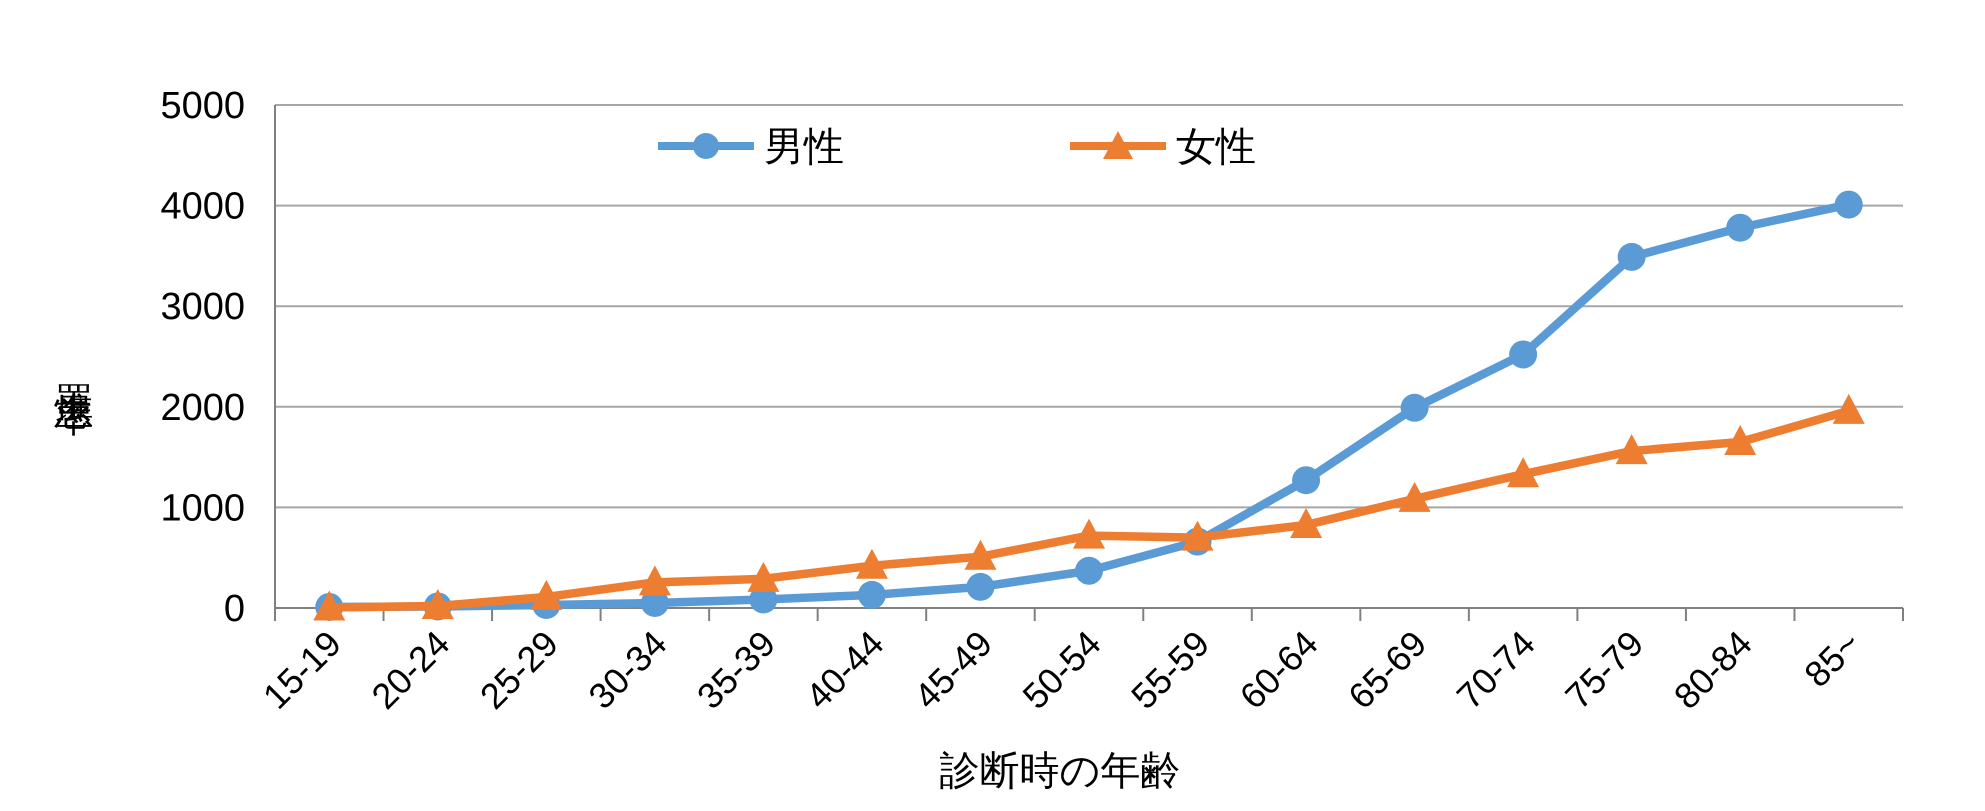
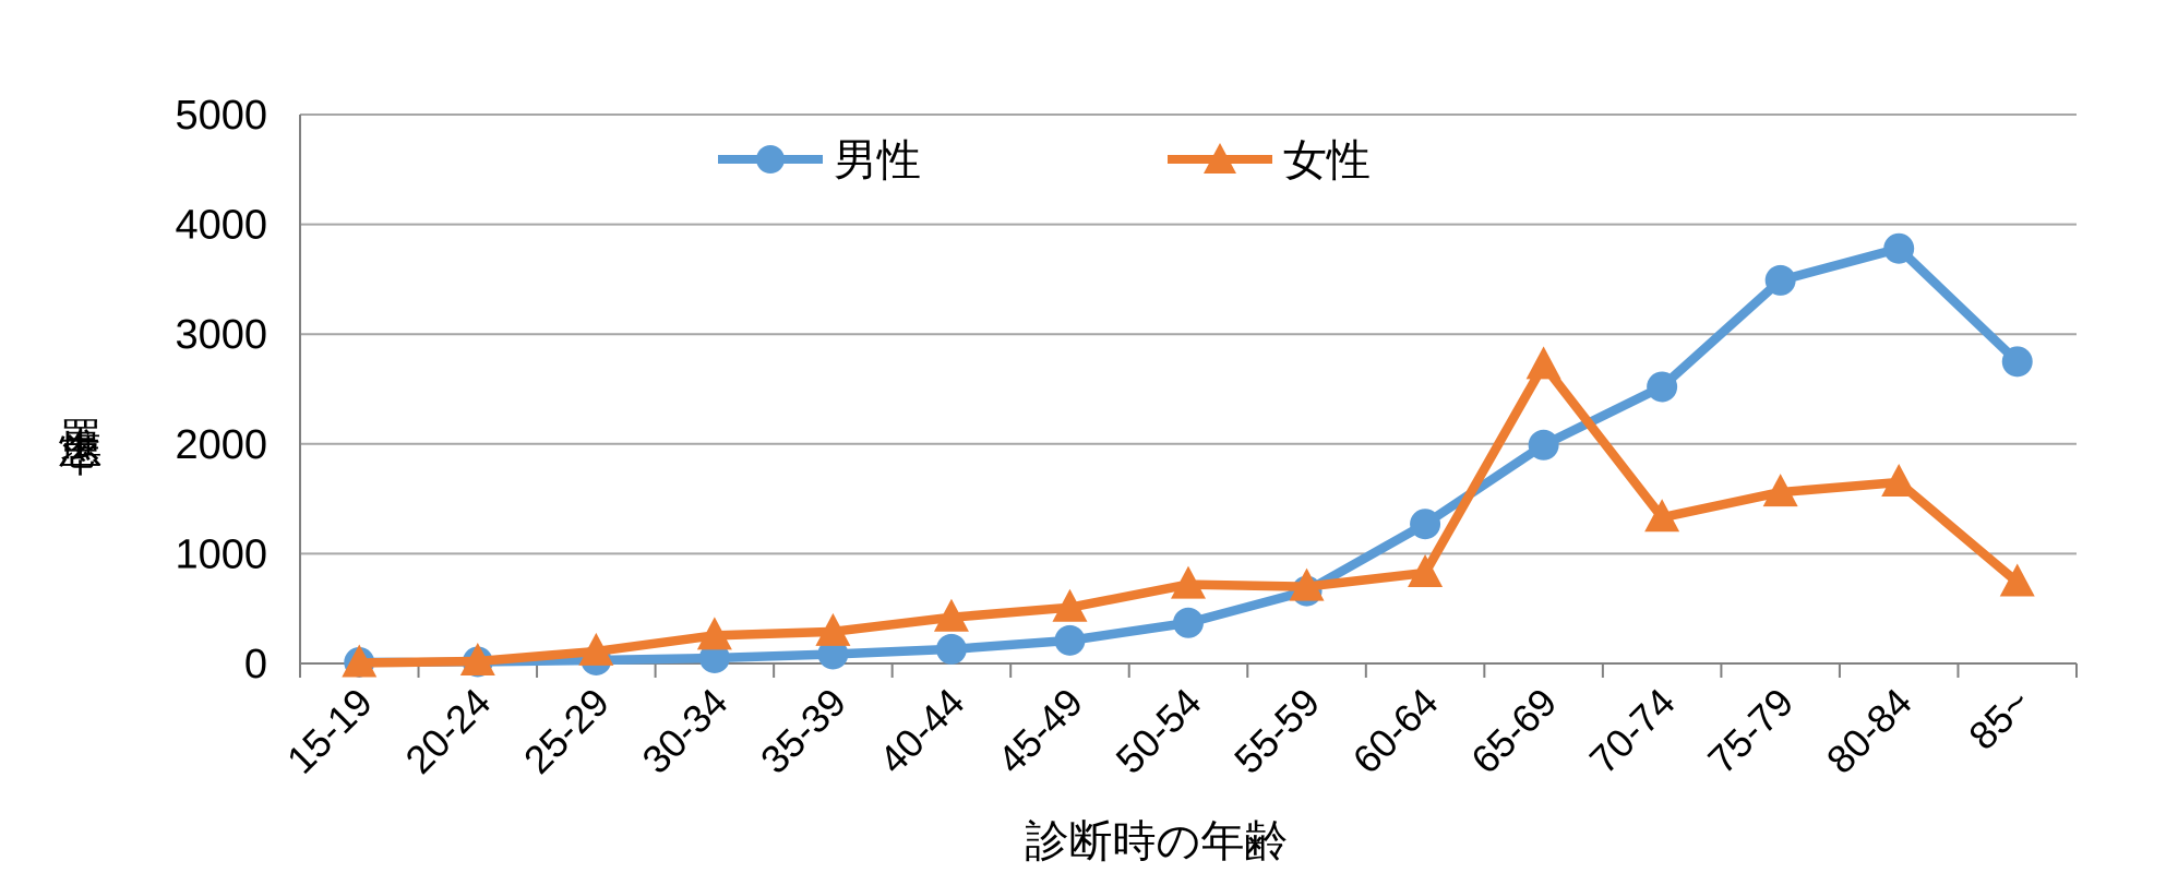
女性/65-69: 1080 -> 2720
男性/85~: 4010 -> 2750
女性/85~: 1960 -> 740
